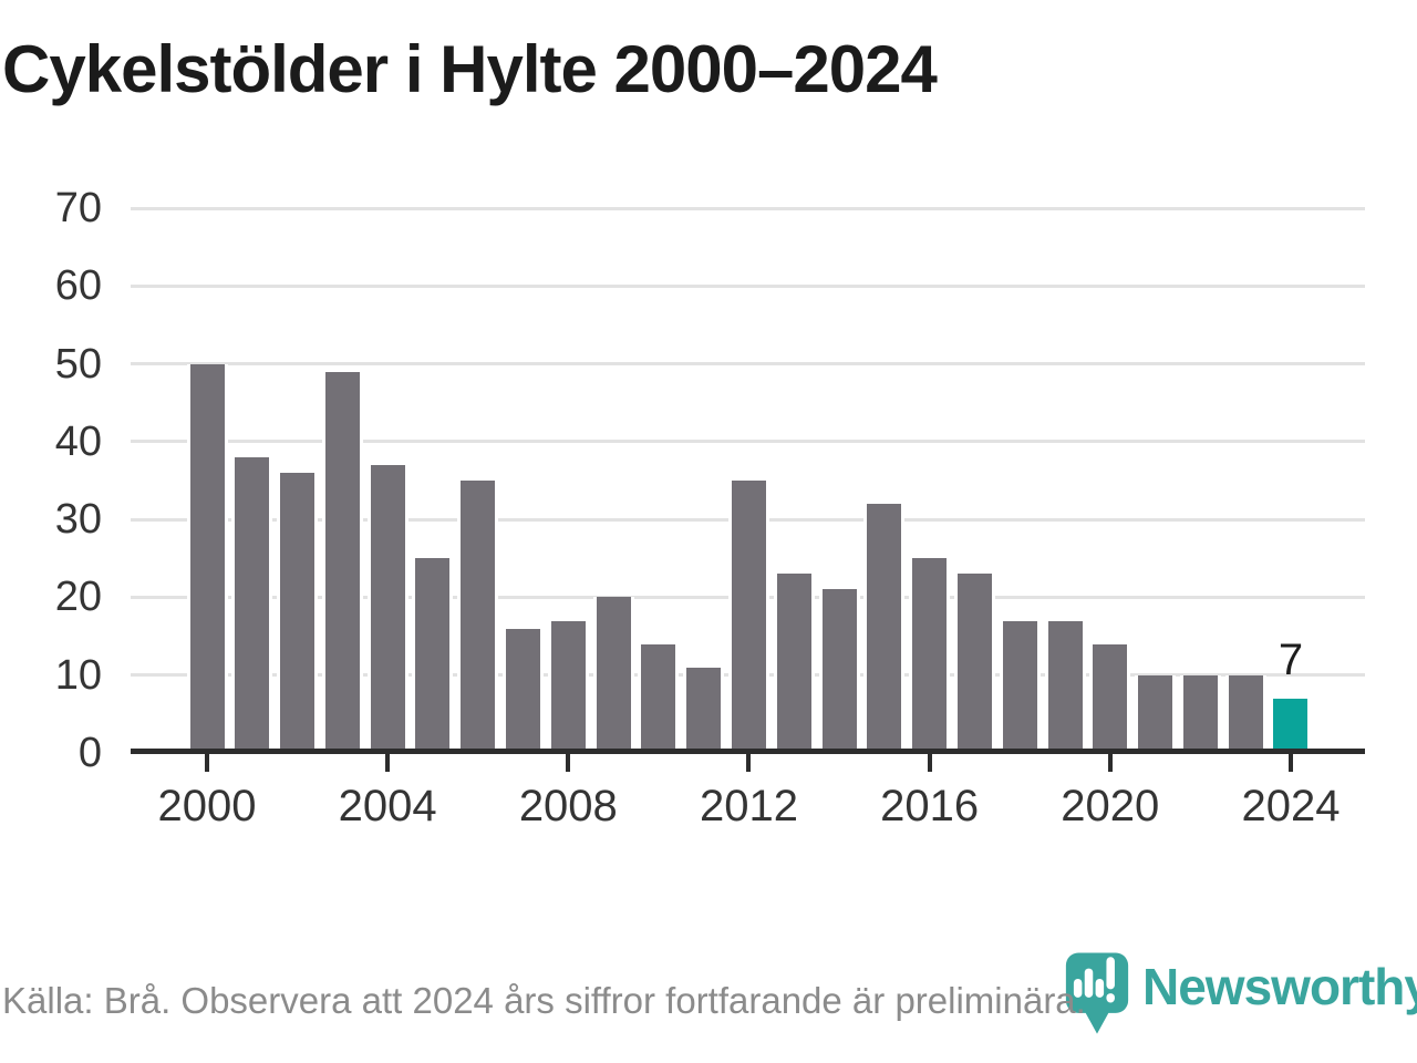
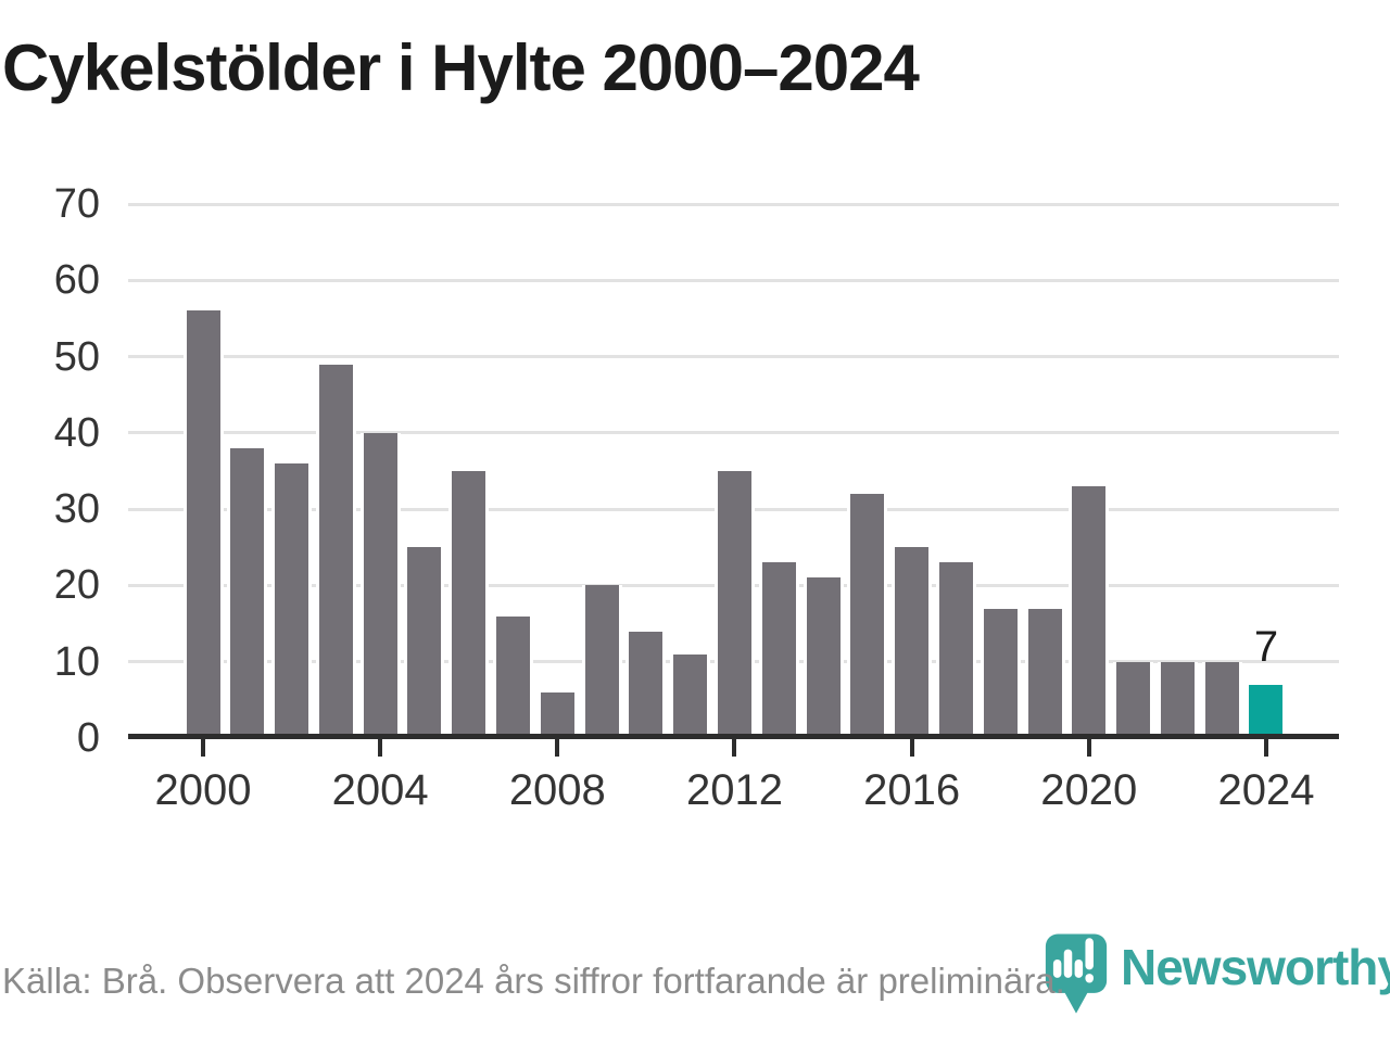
2000: 50 -> 56
2004: 37 -> 40
2008: 17 -> 6
2020: 14 -> 33
